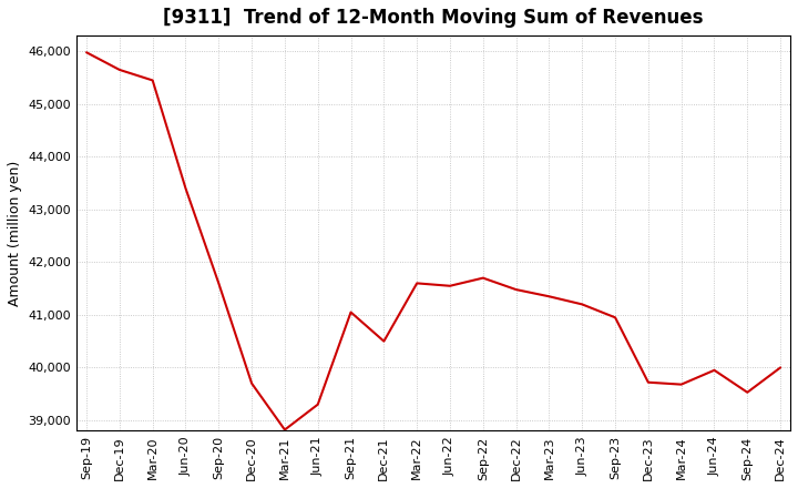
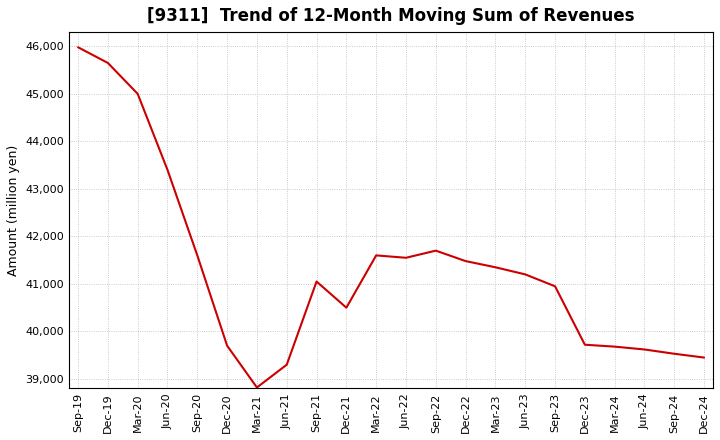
Mar-20: 45,450 -> 45,000
Jun-24: 39,950 -> 39,620
Dec-24: 40,000 -> 39,450
